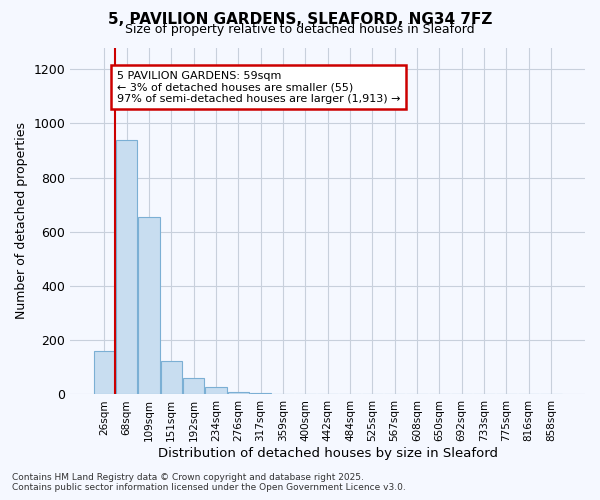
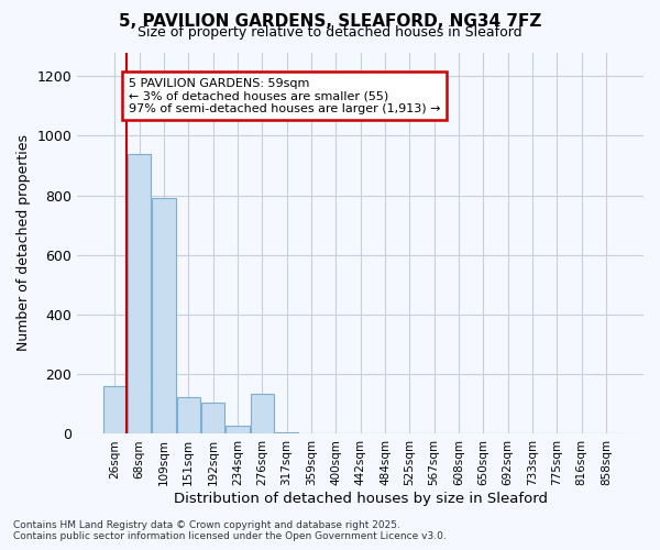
109sqm: 655 -> 790
192sqm: 60 -> 105
276sqm: 10 -> 135
